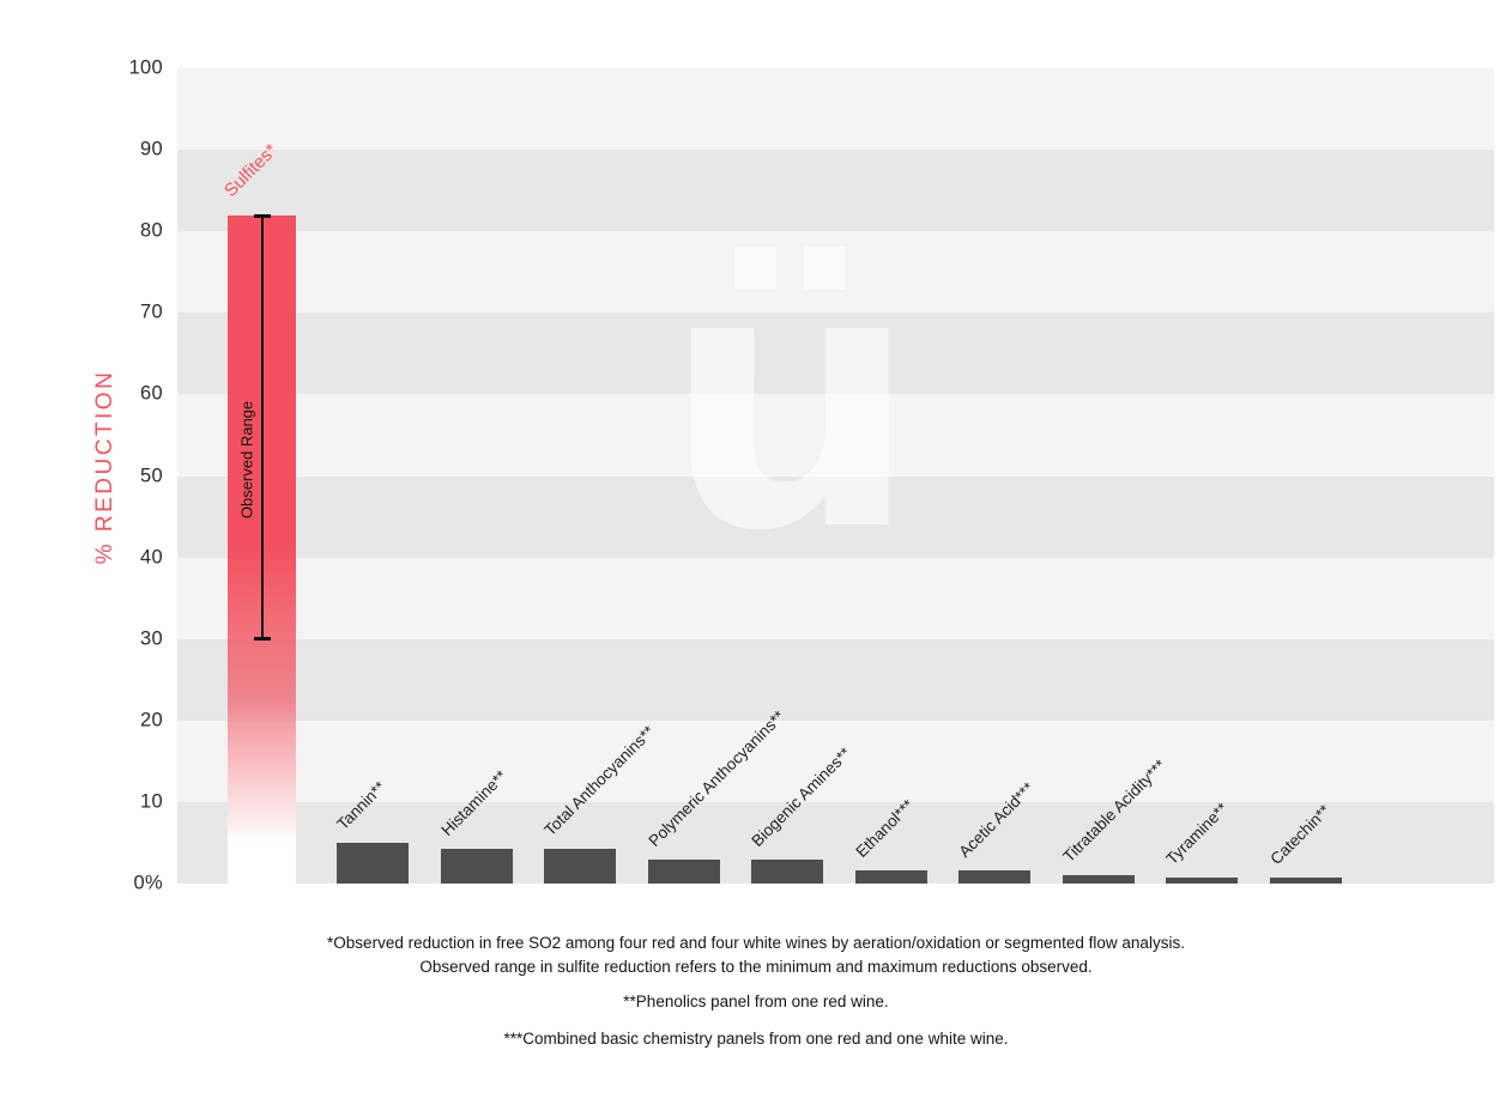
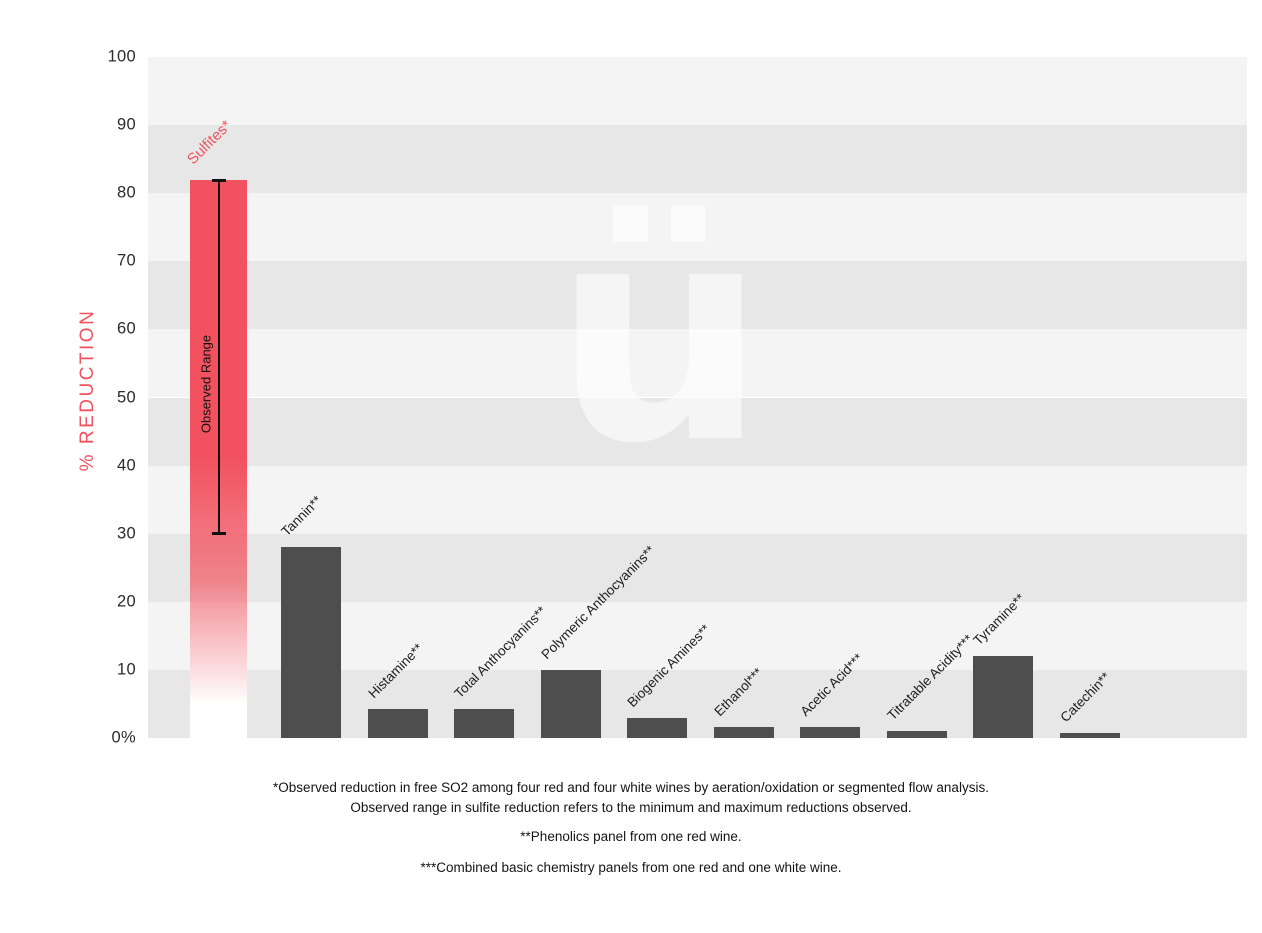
Tannin**: 5 -> 28
Polymeric Anthocyanins**: 3 -> 10
Tyramine**: 1 -> 12
